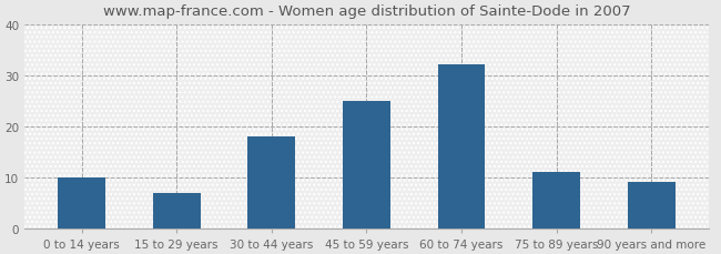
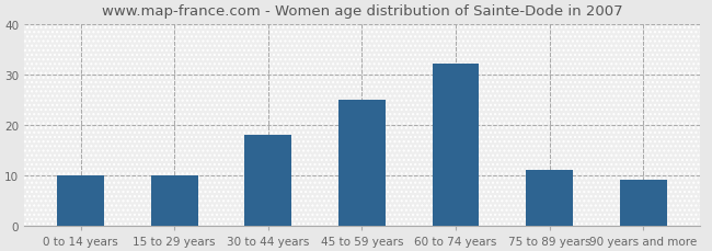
15 to 29 years: 7 -> 10
